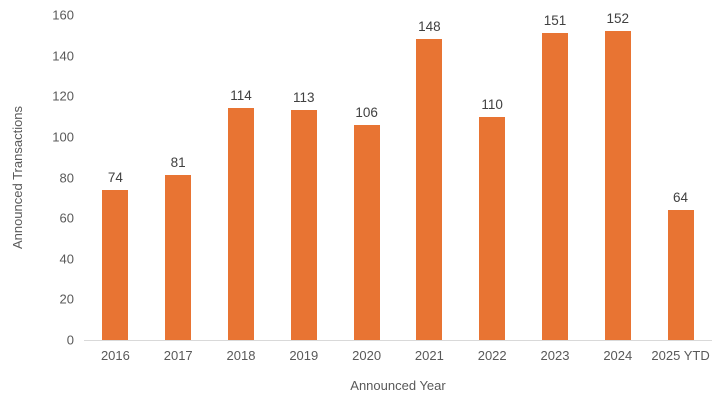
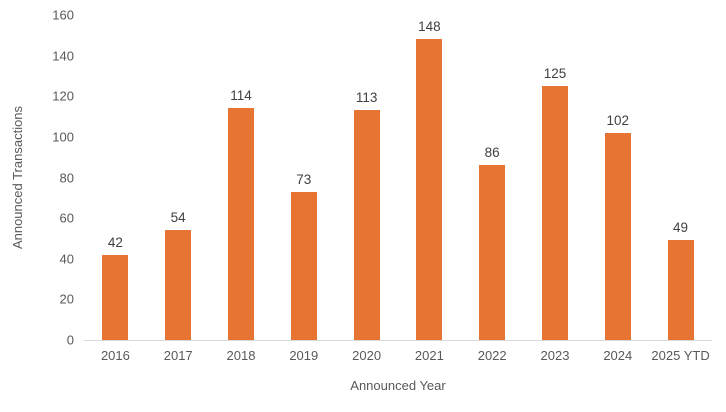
2016: 74 -> 42
2017: 81 -> 54
2019: 113 -> 73
2020: 106 -> 113
2022: 110 -> 86
2023: 151 -> 125
2024: 152 -> 102
2025 YTD: 64 -> 49
